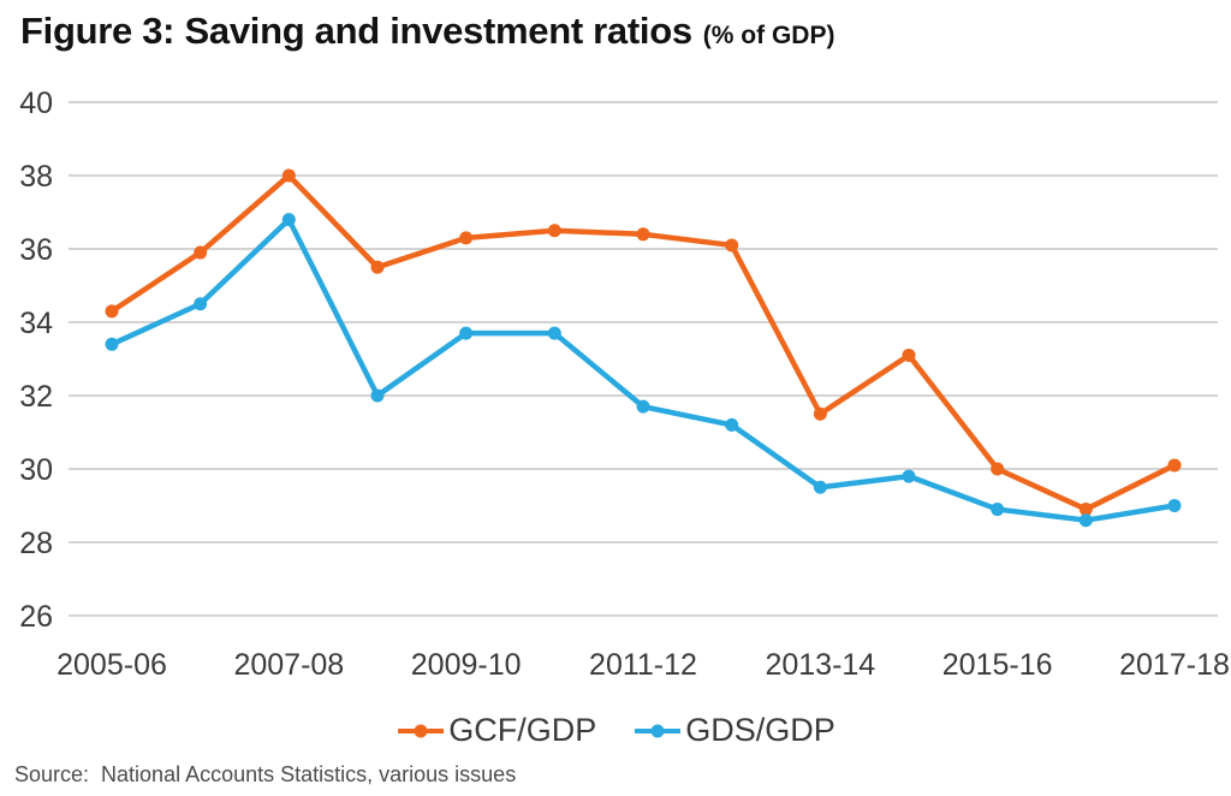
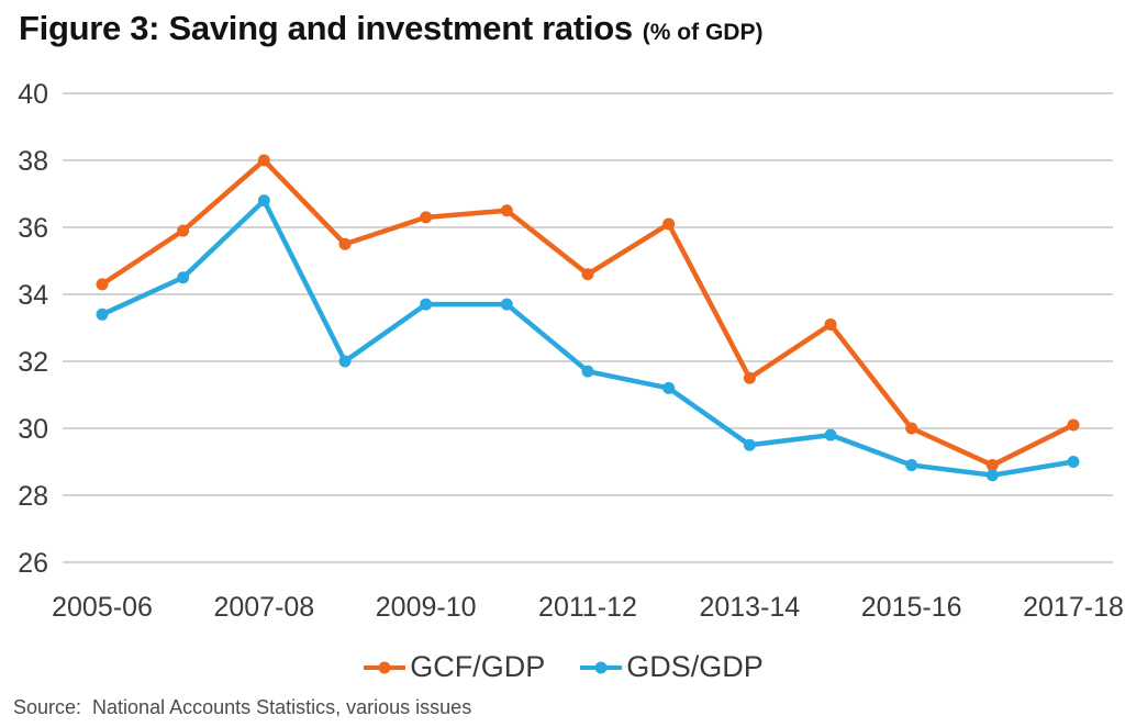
GCF/GDP/2011-12: 36.4 -> 34.6
